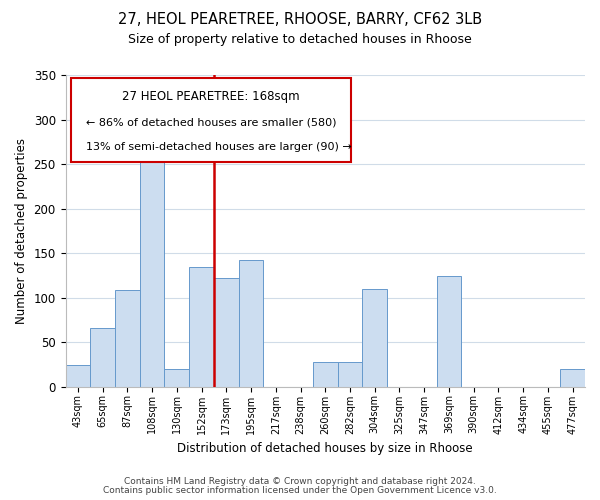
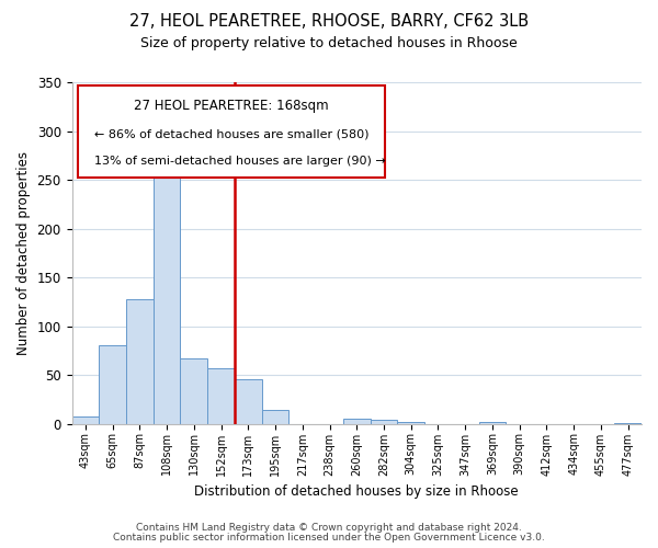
43sqm: 24 -> 7
65sqm: 66 -> 81
87sqm: 108 -> 128
130sqm: 20 -> 67
152sqm: 134 -> 57
173sqm: 122 -> 46
195sqm: 142 -> 14
260sqm: 28 -> 5
282sqm: 28 -> 4
304sqm: 110 -> 2
369sqm: 124 -> 2
477sqm: 20 -> 1
